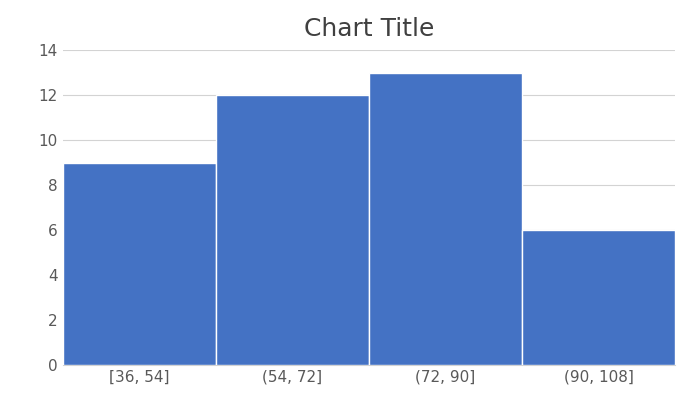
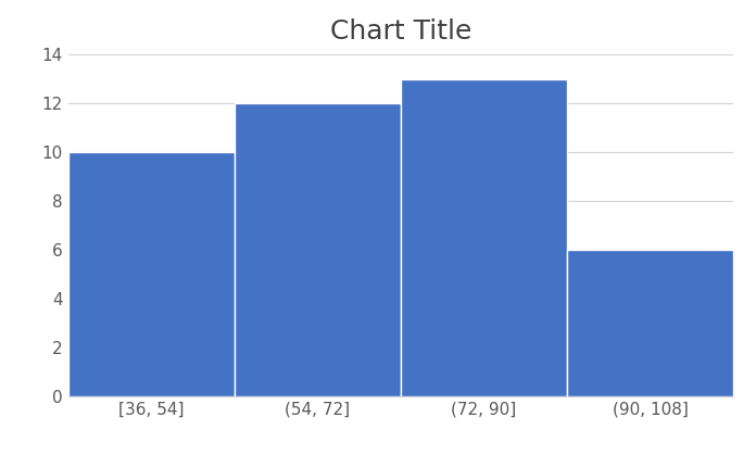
[36, 54]: 9 -> 10
